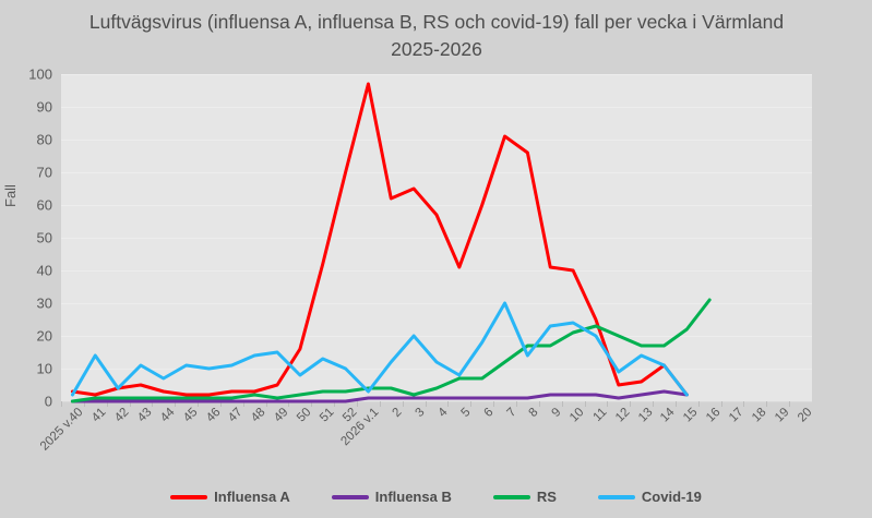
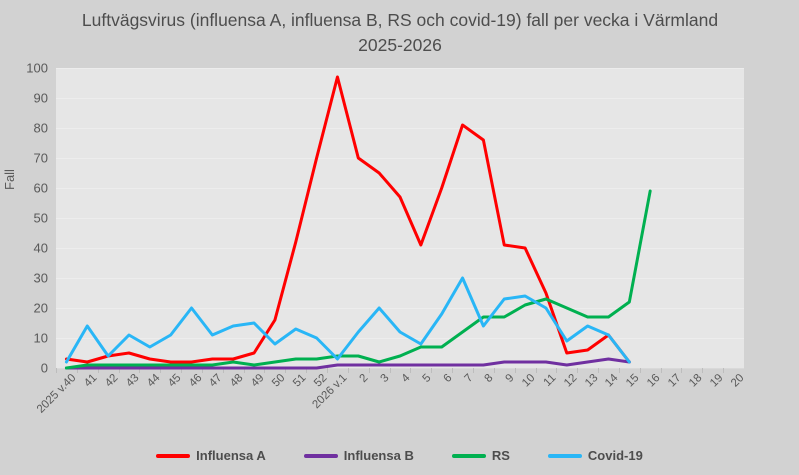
Covid-19/46: 10 -> 20
Influensa A/2: 62 -> 70
RS/16: 31 -> 59
